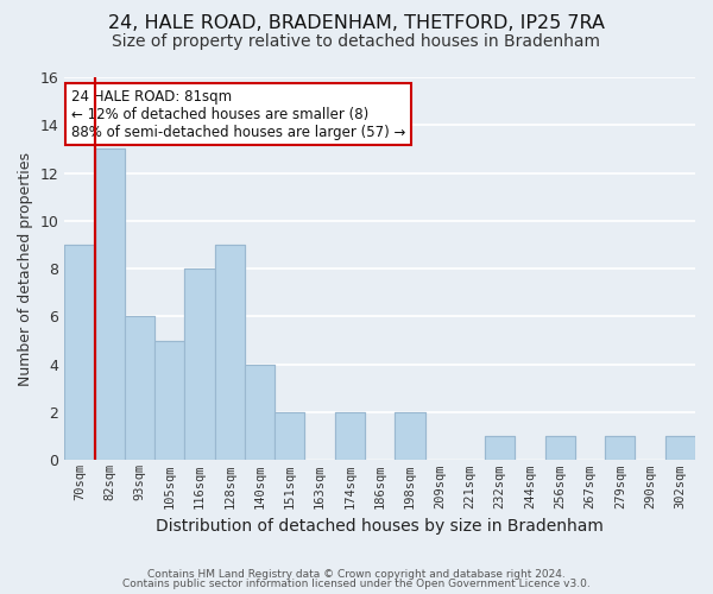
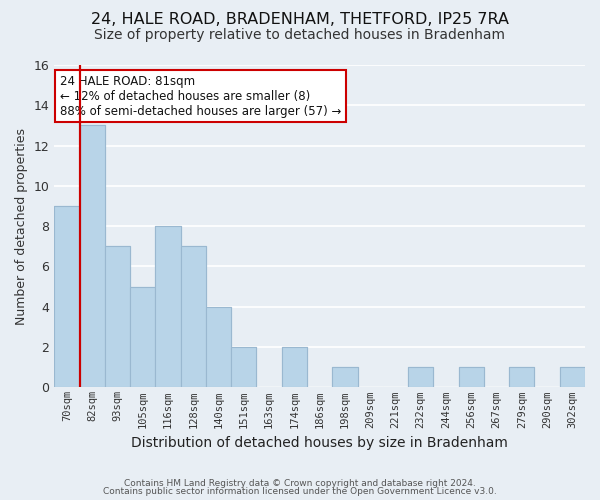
93sqm: 6 -> 7
128sqm: 9 -> 7
198sqm: 2 -> 1
